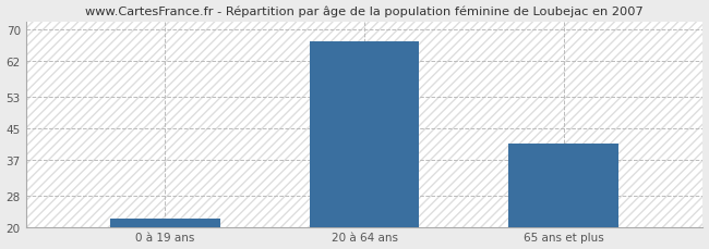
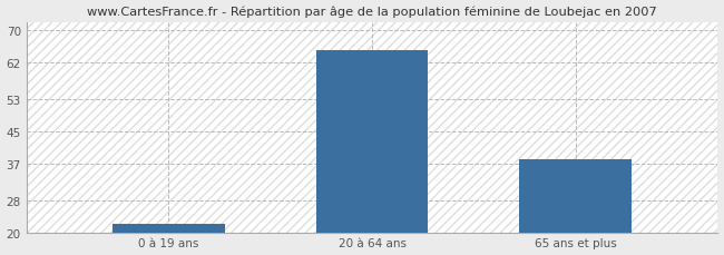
20 à 64 ans: 67 -> 65
65 ans et plus: 41 -> 38
